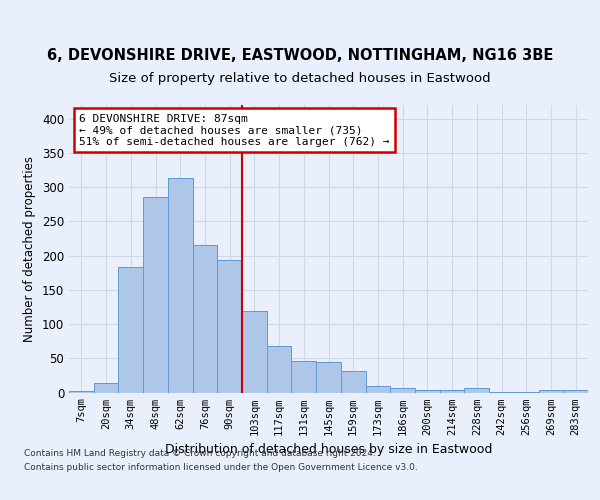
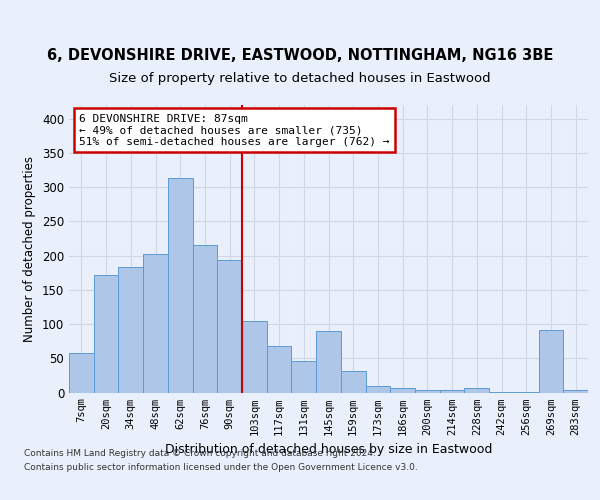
7sqm: 2 -> 58
20sqm: 14 -> 172
48sqm: 285 -> 202
103sqm: 119 -> 104
145sqm: 45 -> 90
269sqm: 3 -> 92
